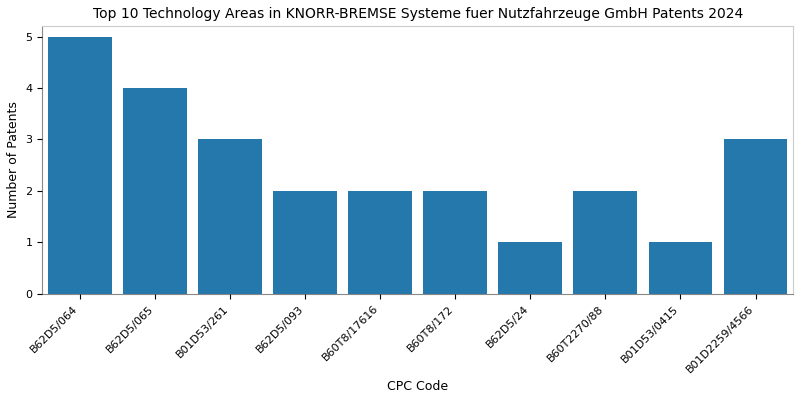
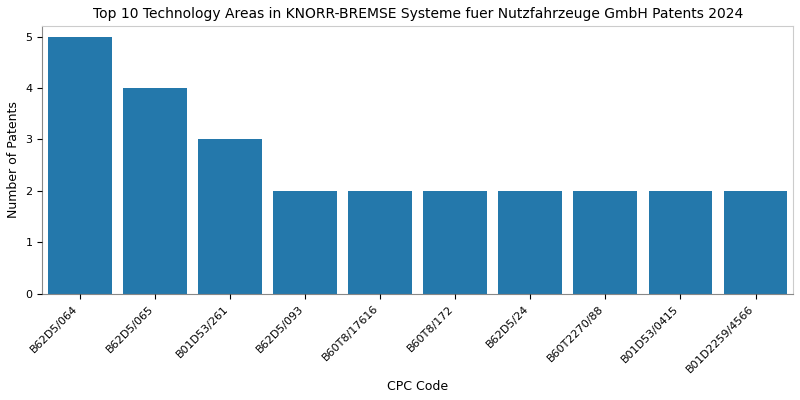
B62D5/24: 1 -> 2
B01D53/0415: 1 -> 2
B01D2259/4566: 3 -> 2
